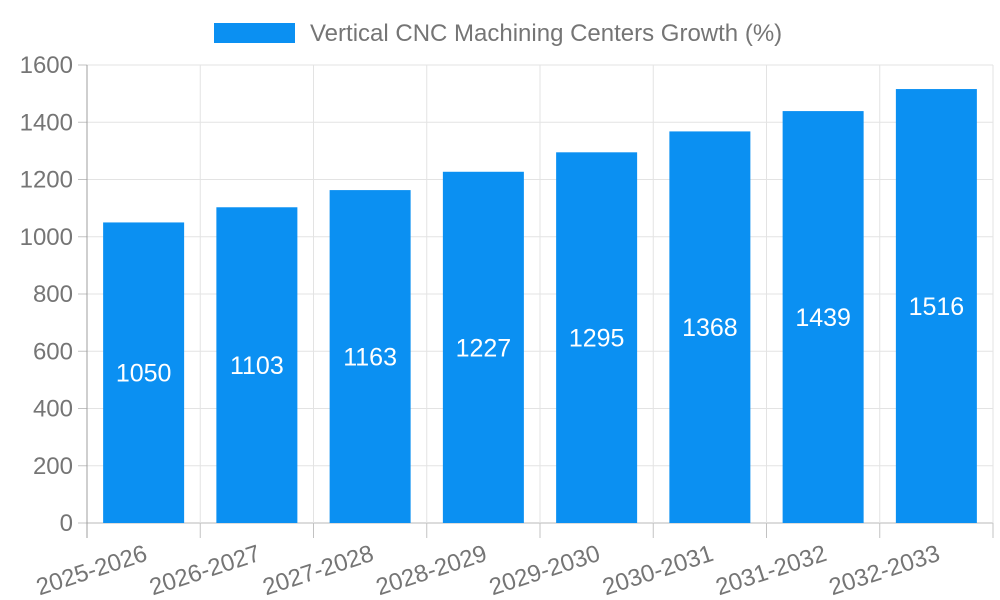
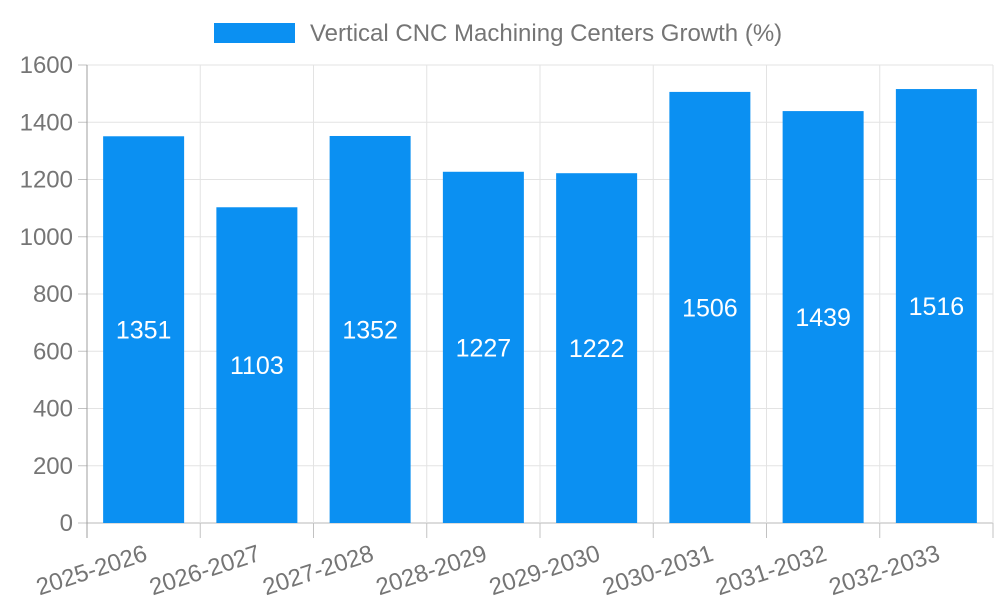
2025-2026: 1050 -> 1351
2027-2028: 1163 -> 1352
2029-2030: 1295 -> 1222
2030-2031: 1368 -> 1506
